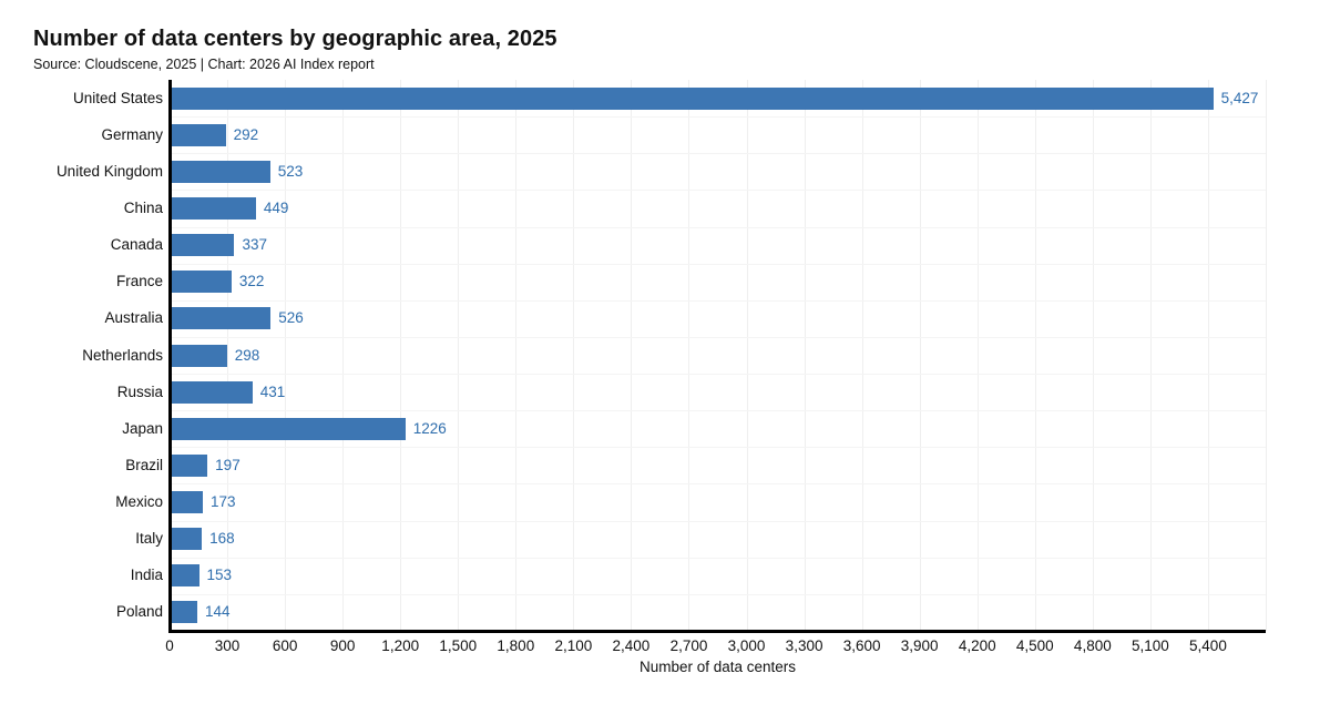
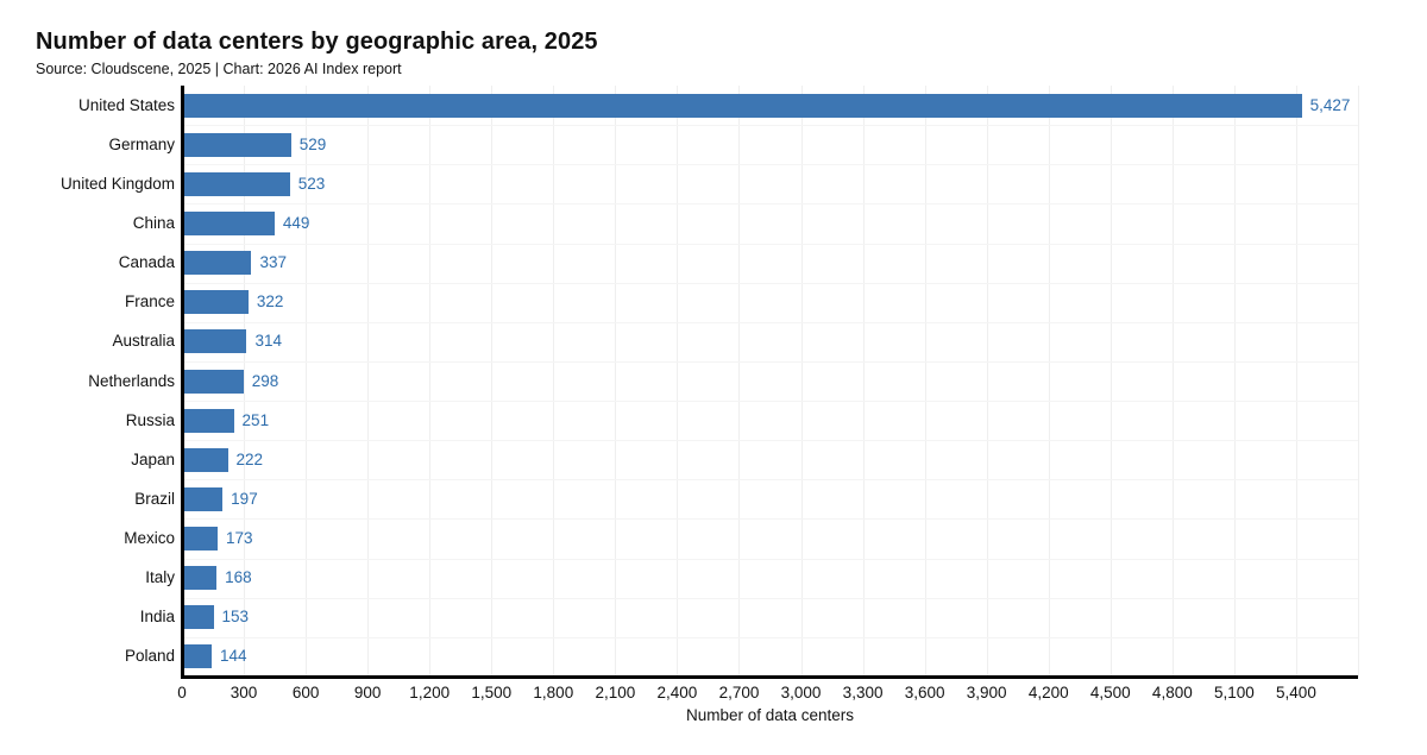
Germany: 292 -> 529
Australia: 526 -> 314
Russia: 431 -> 251
Japan: 1226 -> 222
